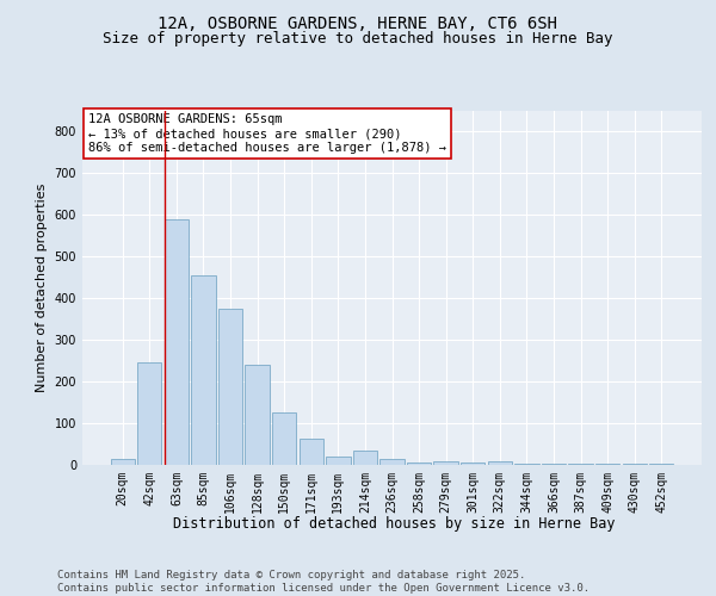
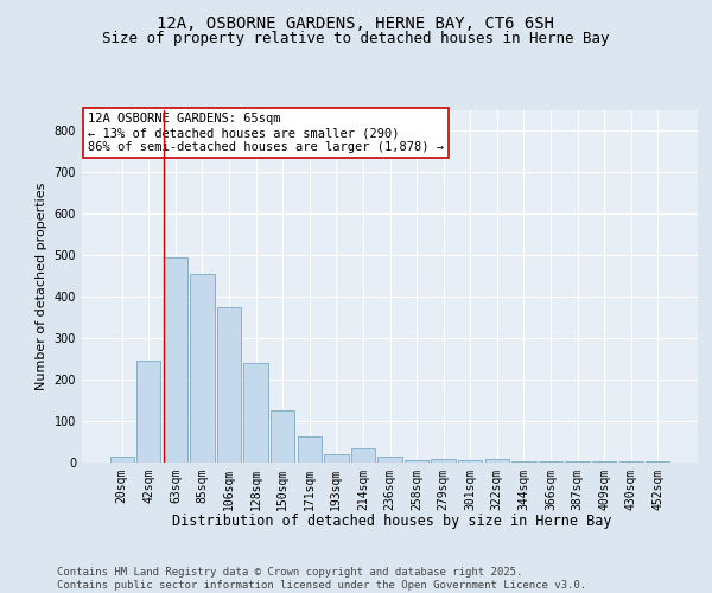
63sqm: 590 -> 495
